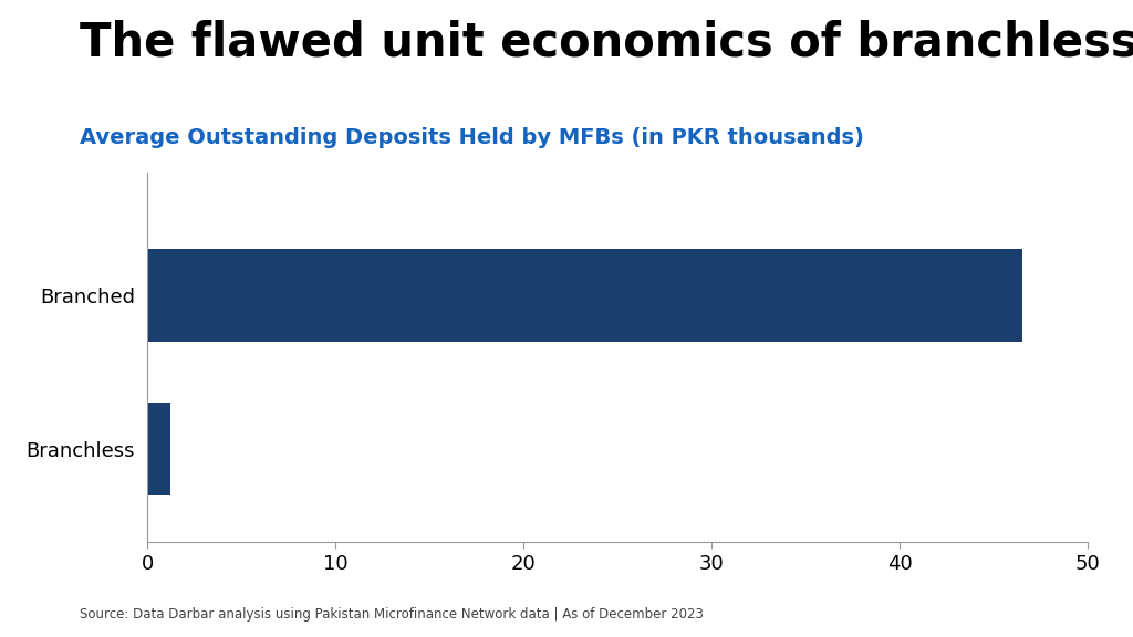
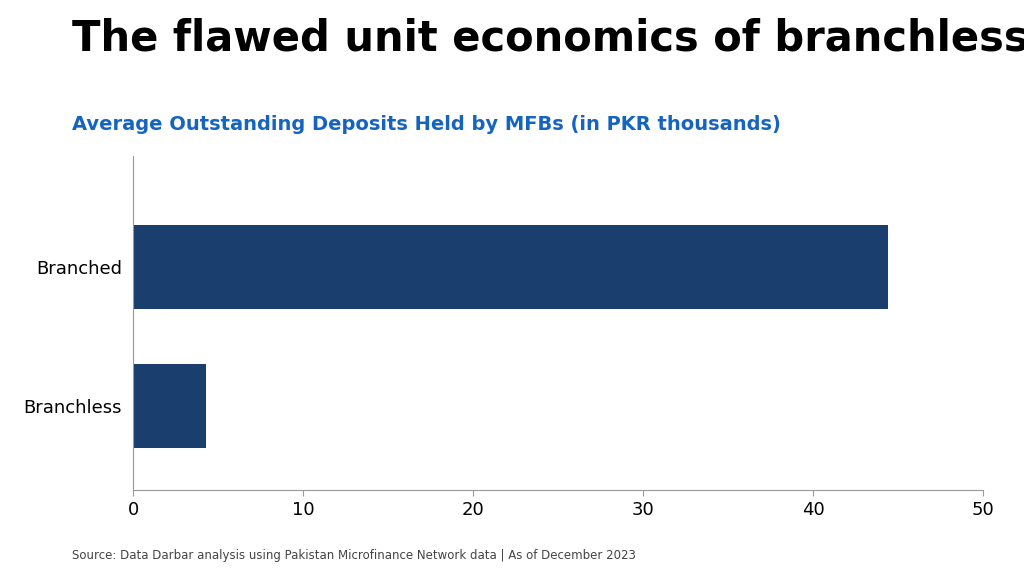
Branched: 46.5 -> 44.4
Branchless: 1.2 -> 4.3
